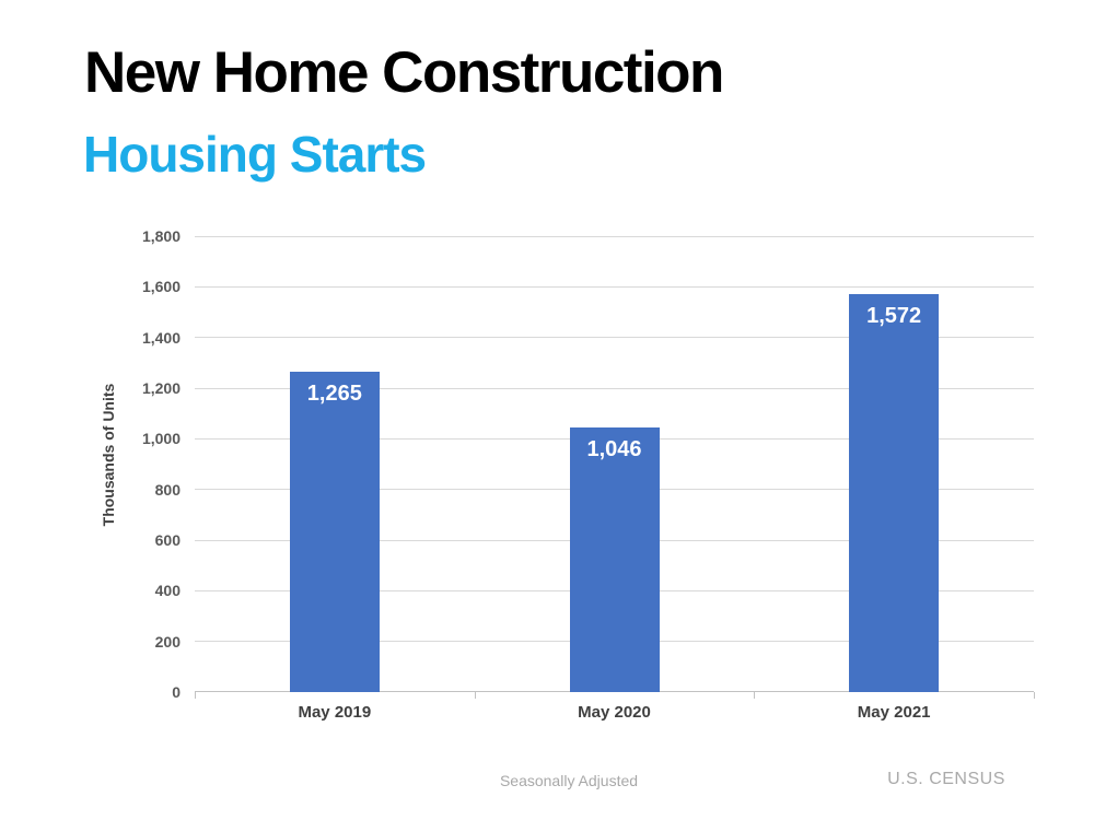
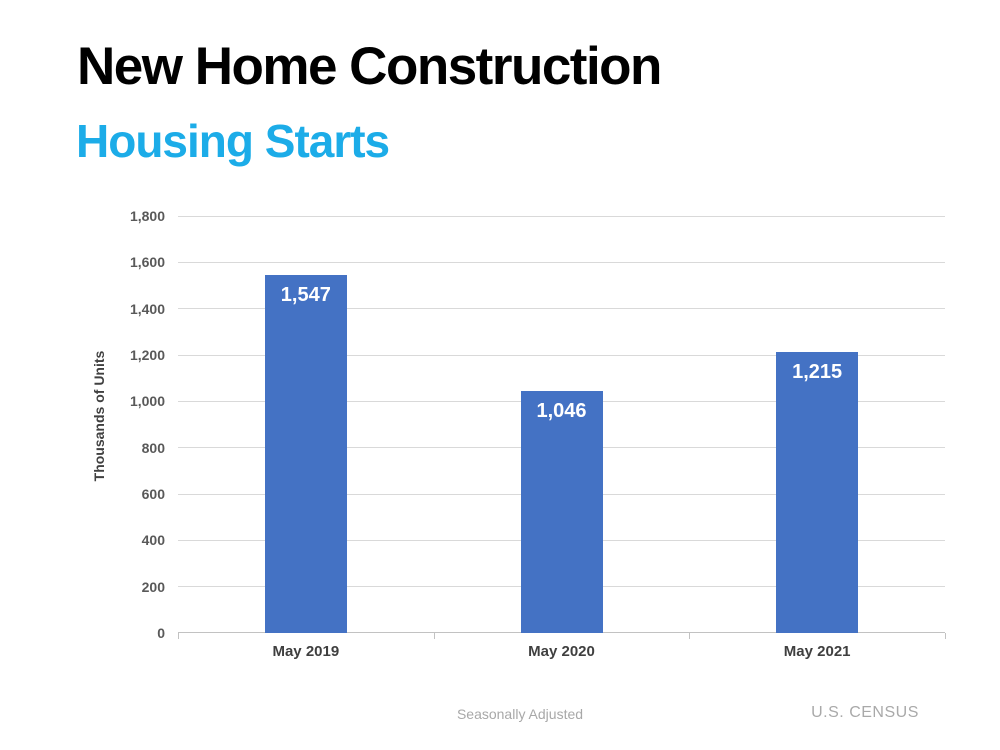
May 2019: 1,265 -> 1,547
May 2021: 1,572 -> 1,215
